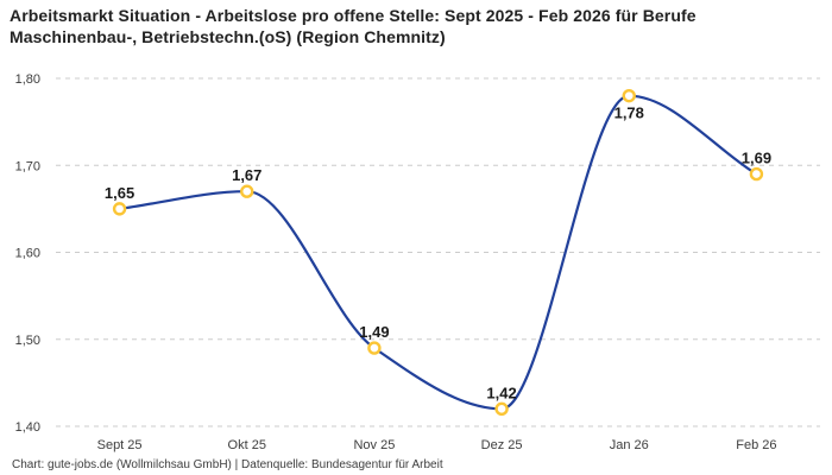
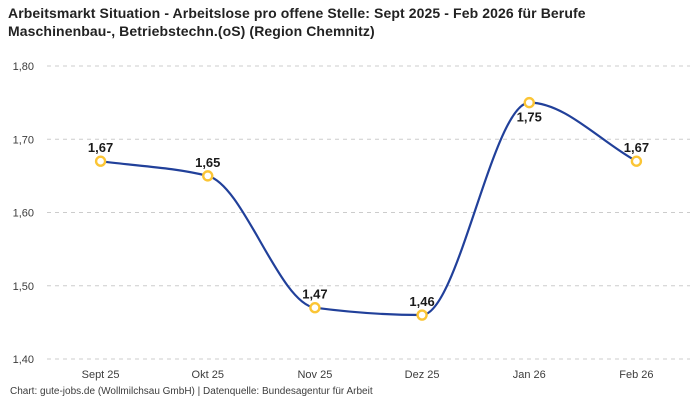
Sept 25: 1,65 -> 1,67
Okt 25: 1,67 -> 1,65
Nov 25: 1,49 -> 1,47
Dez 25: 1,42 -> 1,46
Jan 26: 1,78 -> 1,75
Feb 26: 1,69 -> 1,67
